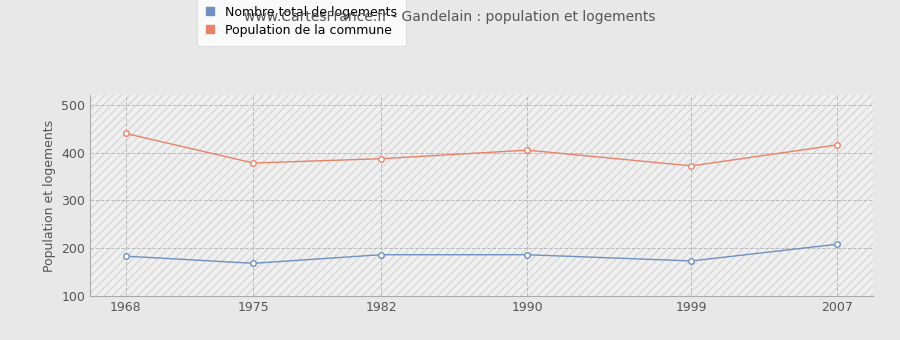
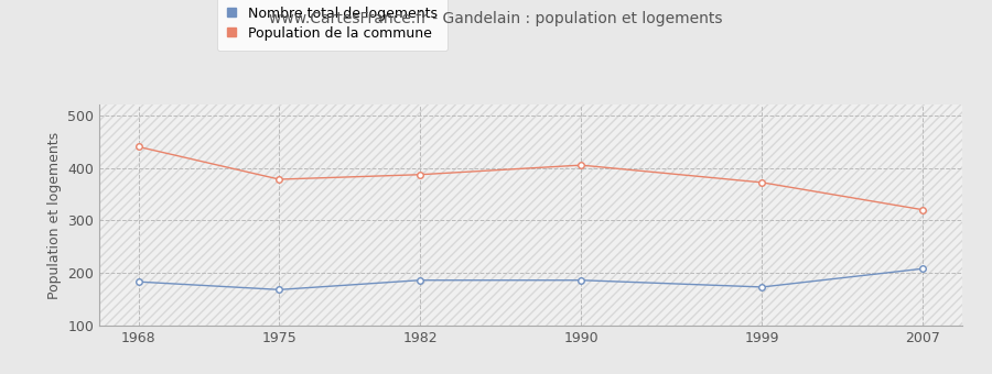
Population de la commune/2007: 416 -> 320
